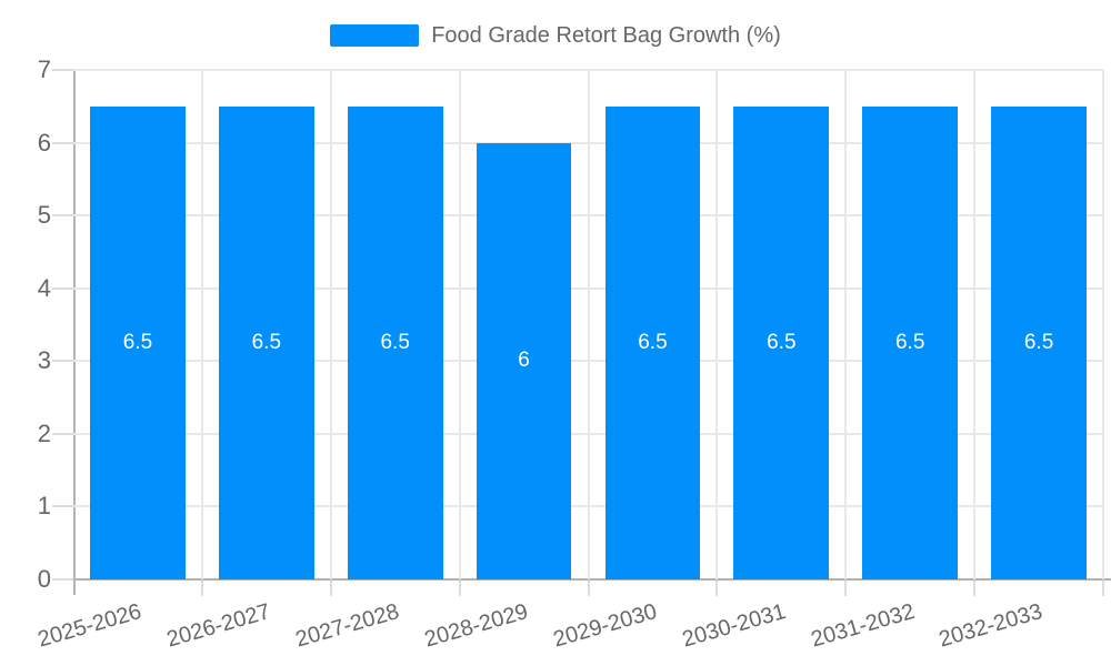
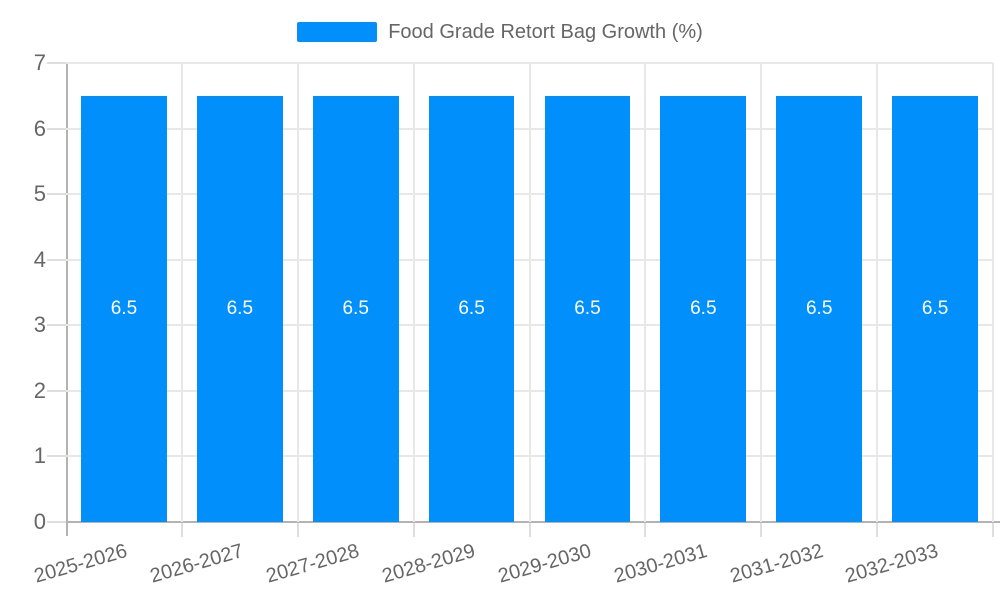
2028-2029: 6 -> 6.5
